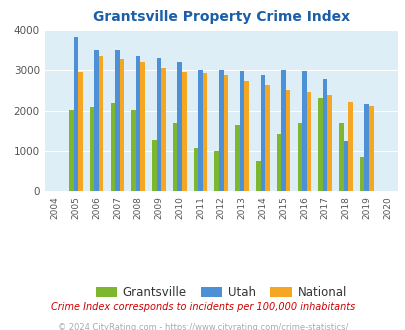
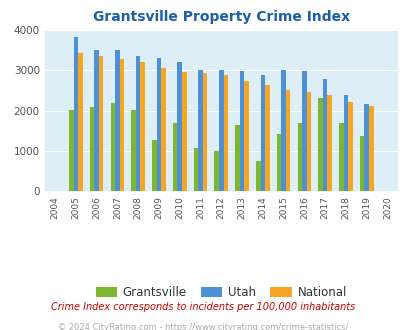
National/2005: 2950 -> 3430
Utah/2018: 1250 -> 2390
Grantsville/2019: 850 -> 1360
